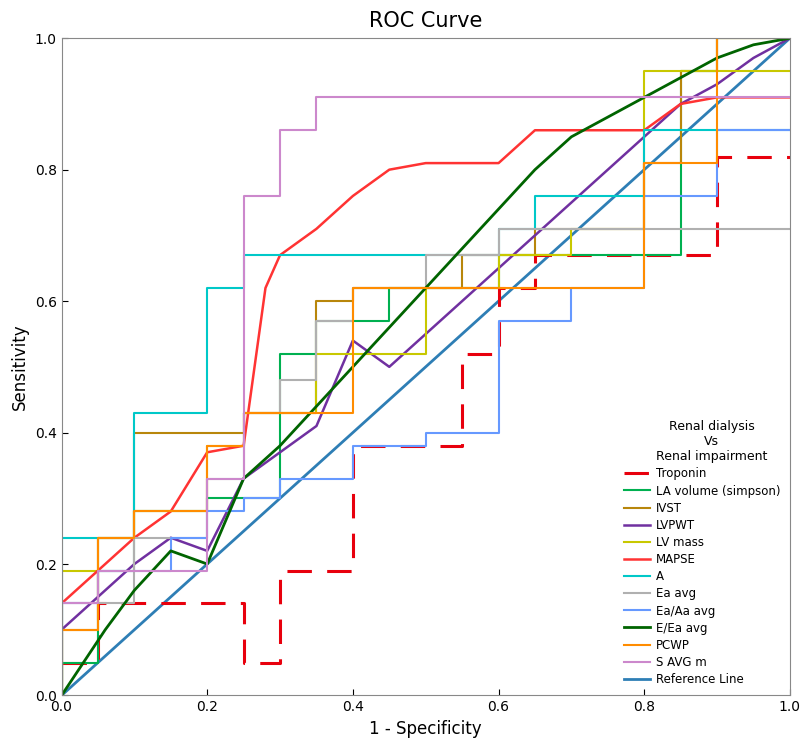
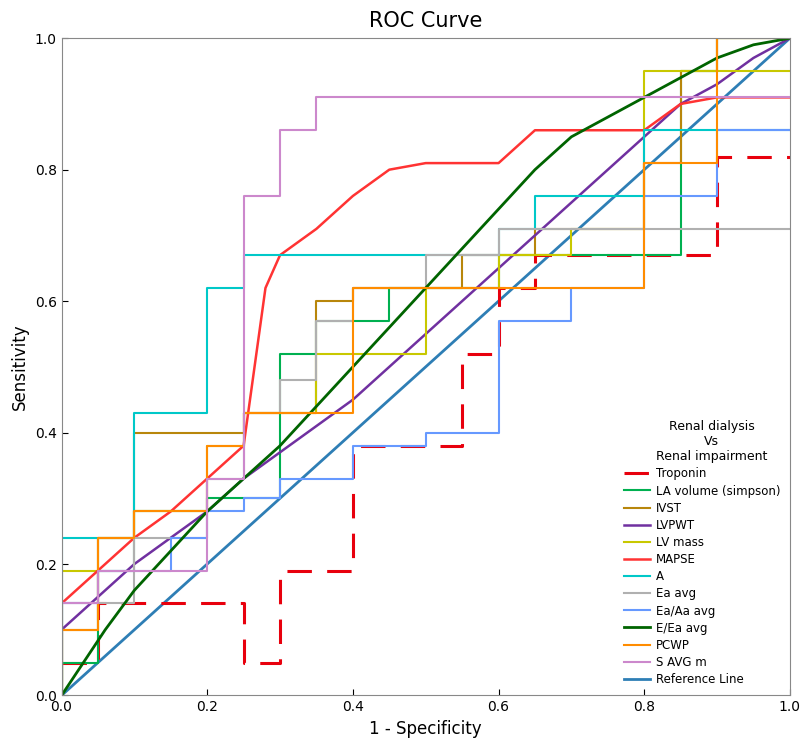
LVPWT/0.2: 0.22 -> 0.28
MAPSE/0.2: 0.37 -> 0.33
E/Ea avg/0.2: 0.20 -> 0.28
LVPWT/0.4: 0.54 -> 0.45
